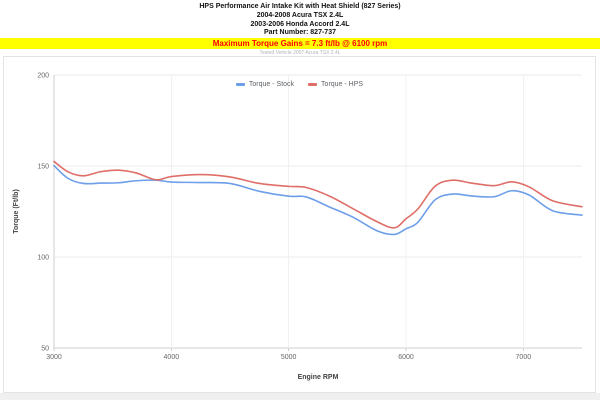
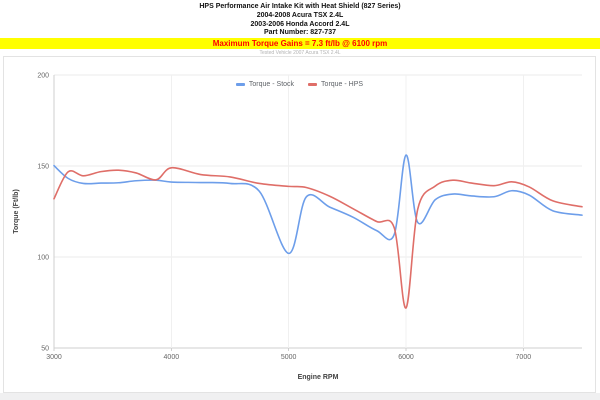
Torque - HPS/3000: 152 -> 132
Torque - HPS/4000: 144 -> 149
Torque - Stock/5000: 133 -> 102
Torque - Stock/6000: 116 -> 156
Torque - HPS/6000: 121 -> 72
